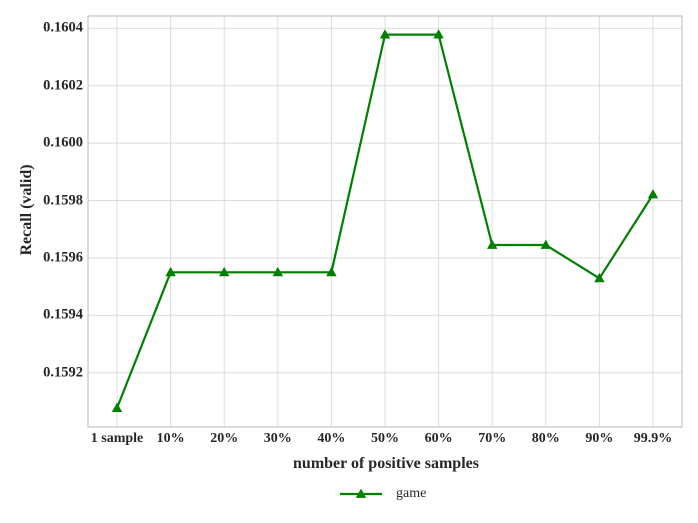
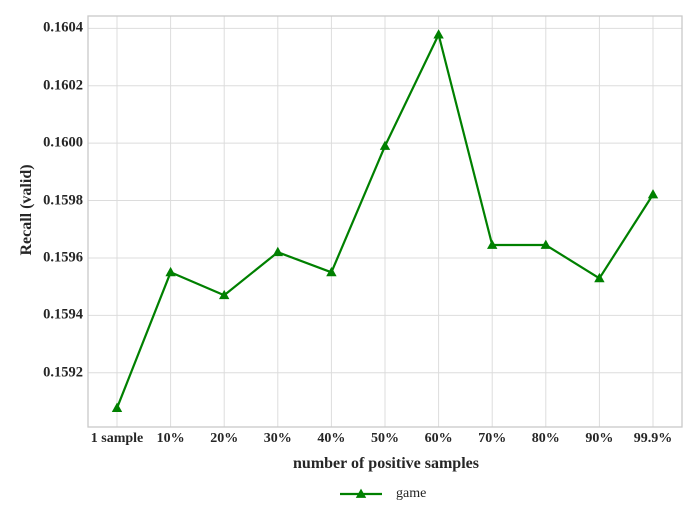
20%: 0.15955 -> 0.15947
30%: 0.15955 -> 0.15962
50%: 0.16038 -> 0.15999
